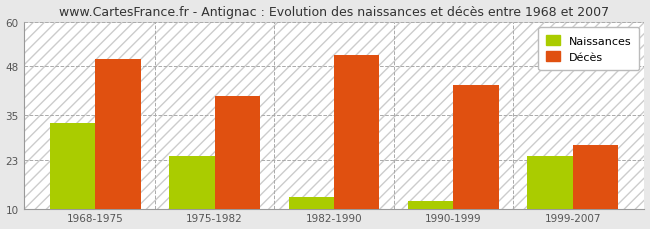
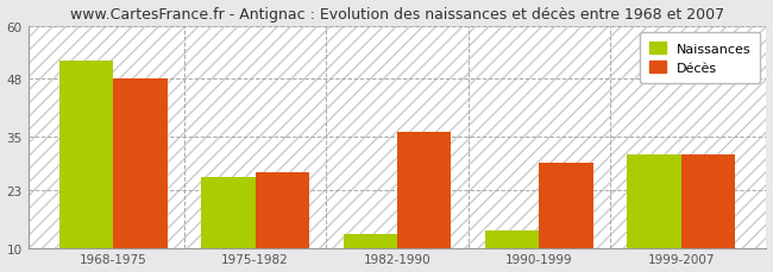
Naissances/1968-1975: 33 -> 52
Décès/1968-1975: 50 -> 48
Naissances/1975-1982: 24 -> 26
Décès/1975-1982: 40 -> 27
Décès/1982-1990: 51 -> 36
Naissances/1990-1999: 12 -> 14
Décès/1990-1999: 43 -> 29
Naissances/1999-2007: 24 -> 31
Décès/1999-2007: 27 -> 31
